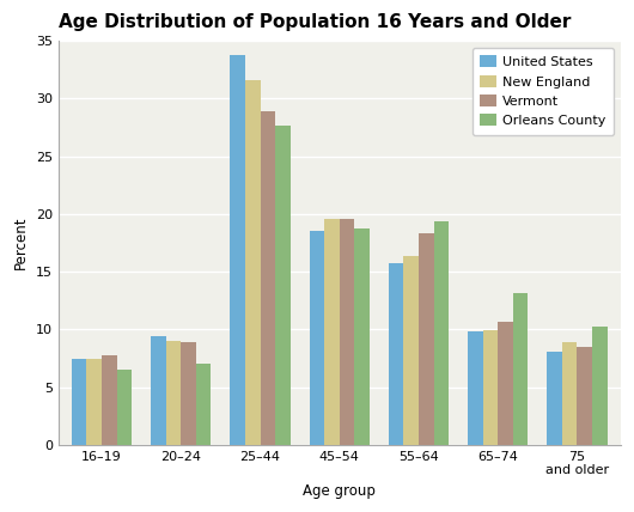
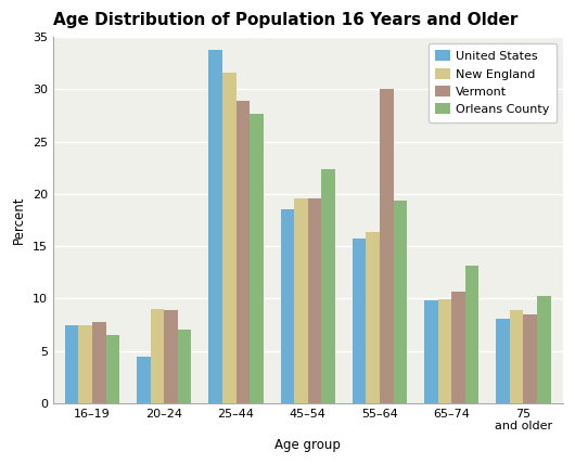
United States/20–24: 9.4 -> 4.4
Orleans County/45–54: 18.7 -> 22.4
Vermont/55–64: 18.3 -> 30.0
